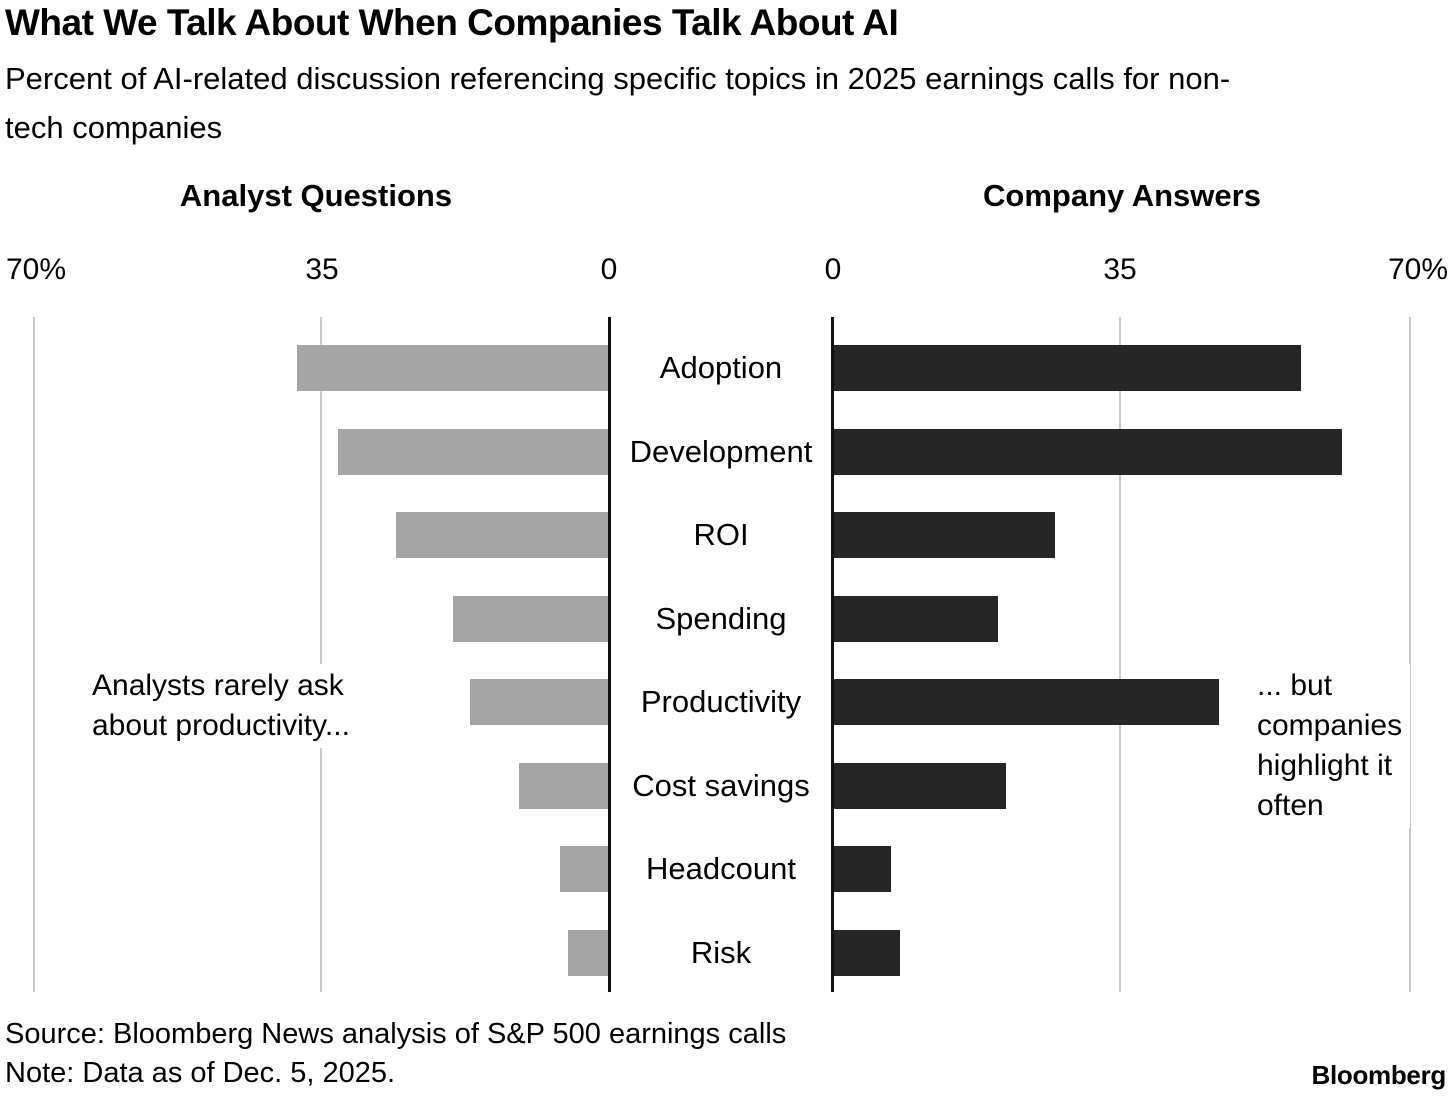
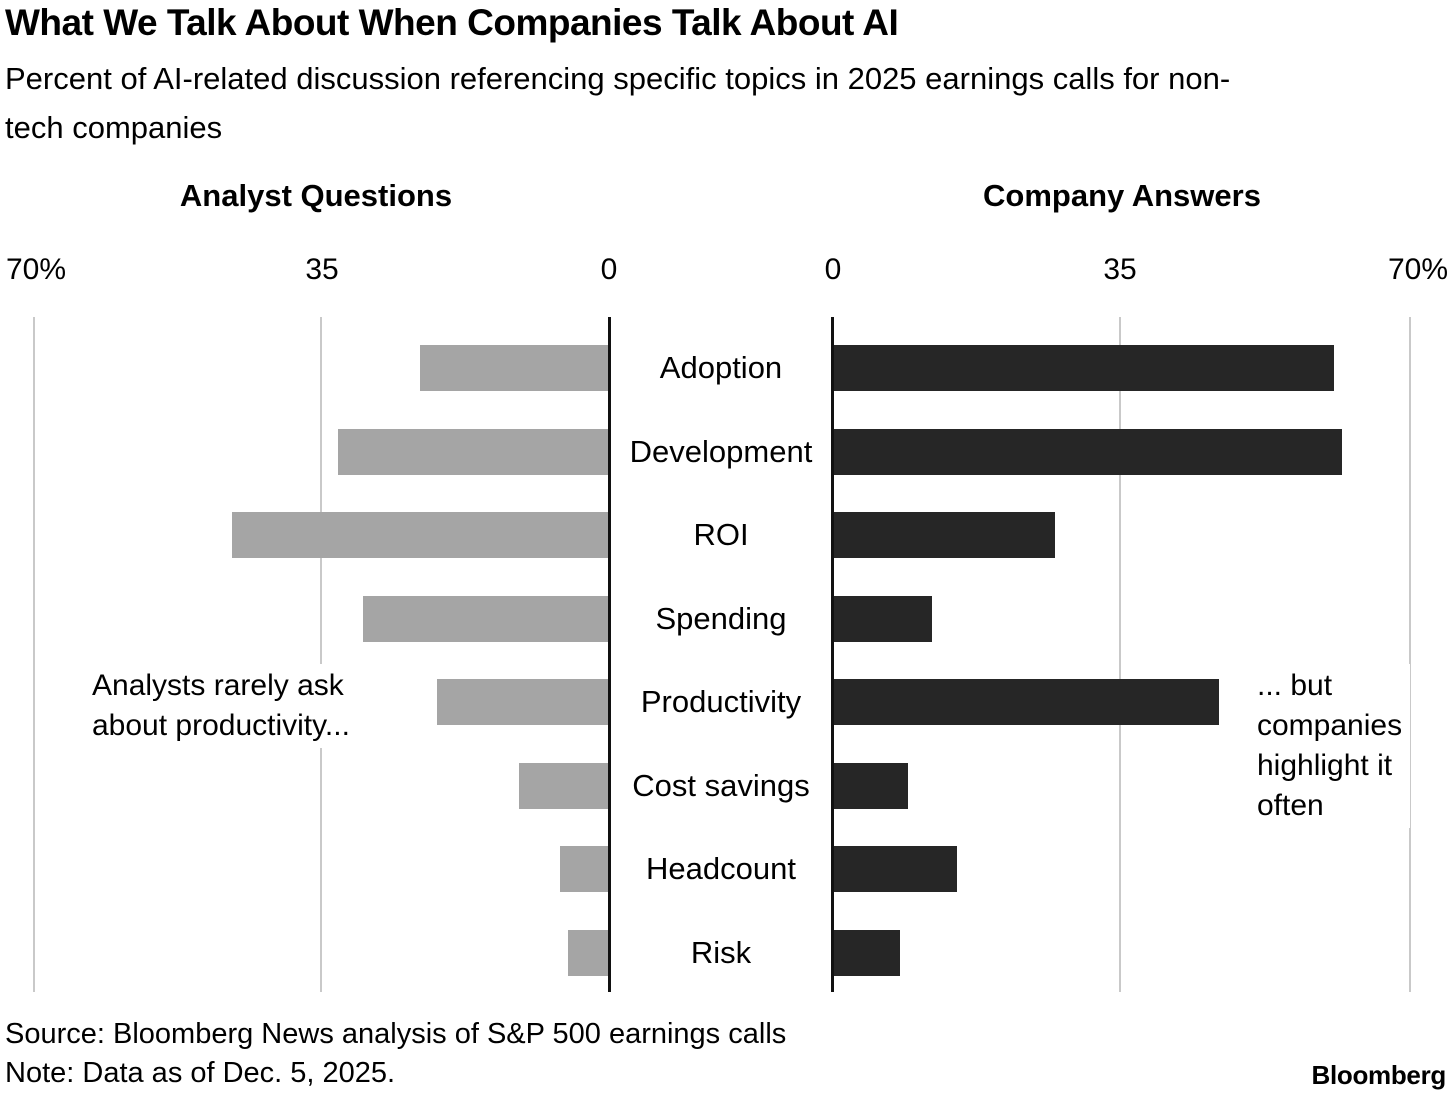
Analyst Questions/Adoption: 38% -> 23%
Company Answers/Adoption: 57% -> 61%
Analyst Questions/ROI: 26% -> 46%
Analyst Questions/Spending: 19% -> 30%
Company Answers/Spending: 20% -> 12%
Analyst Questions/Productivity: 17% -> 21%
Company Answers/Cost savings: 21% -> 9%
Company Answers/Headcount: 7% -> 15%
